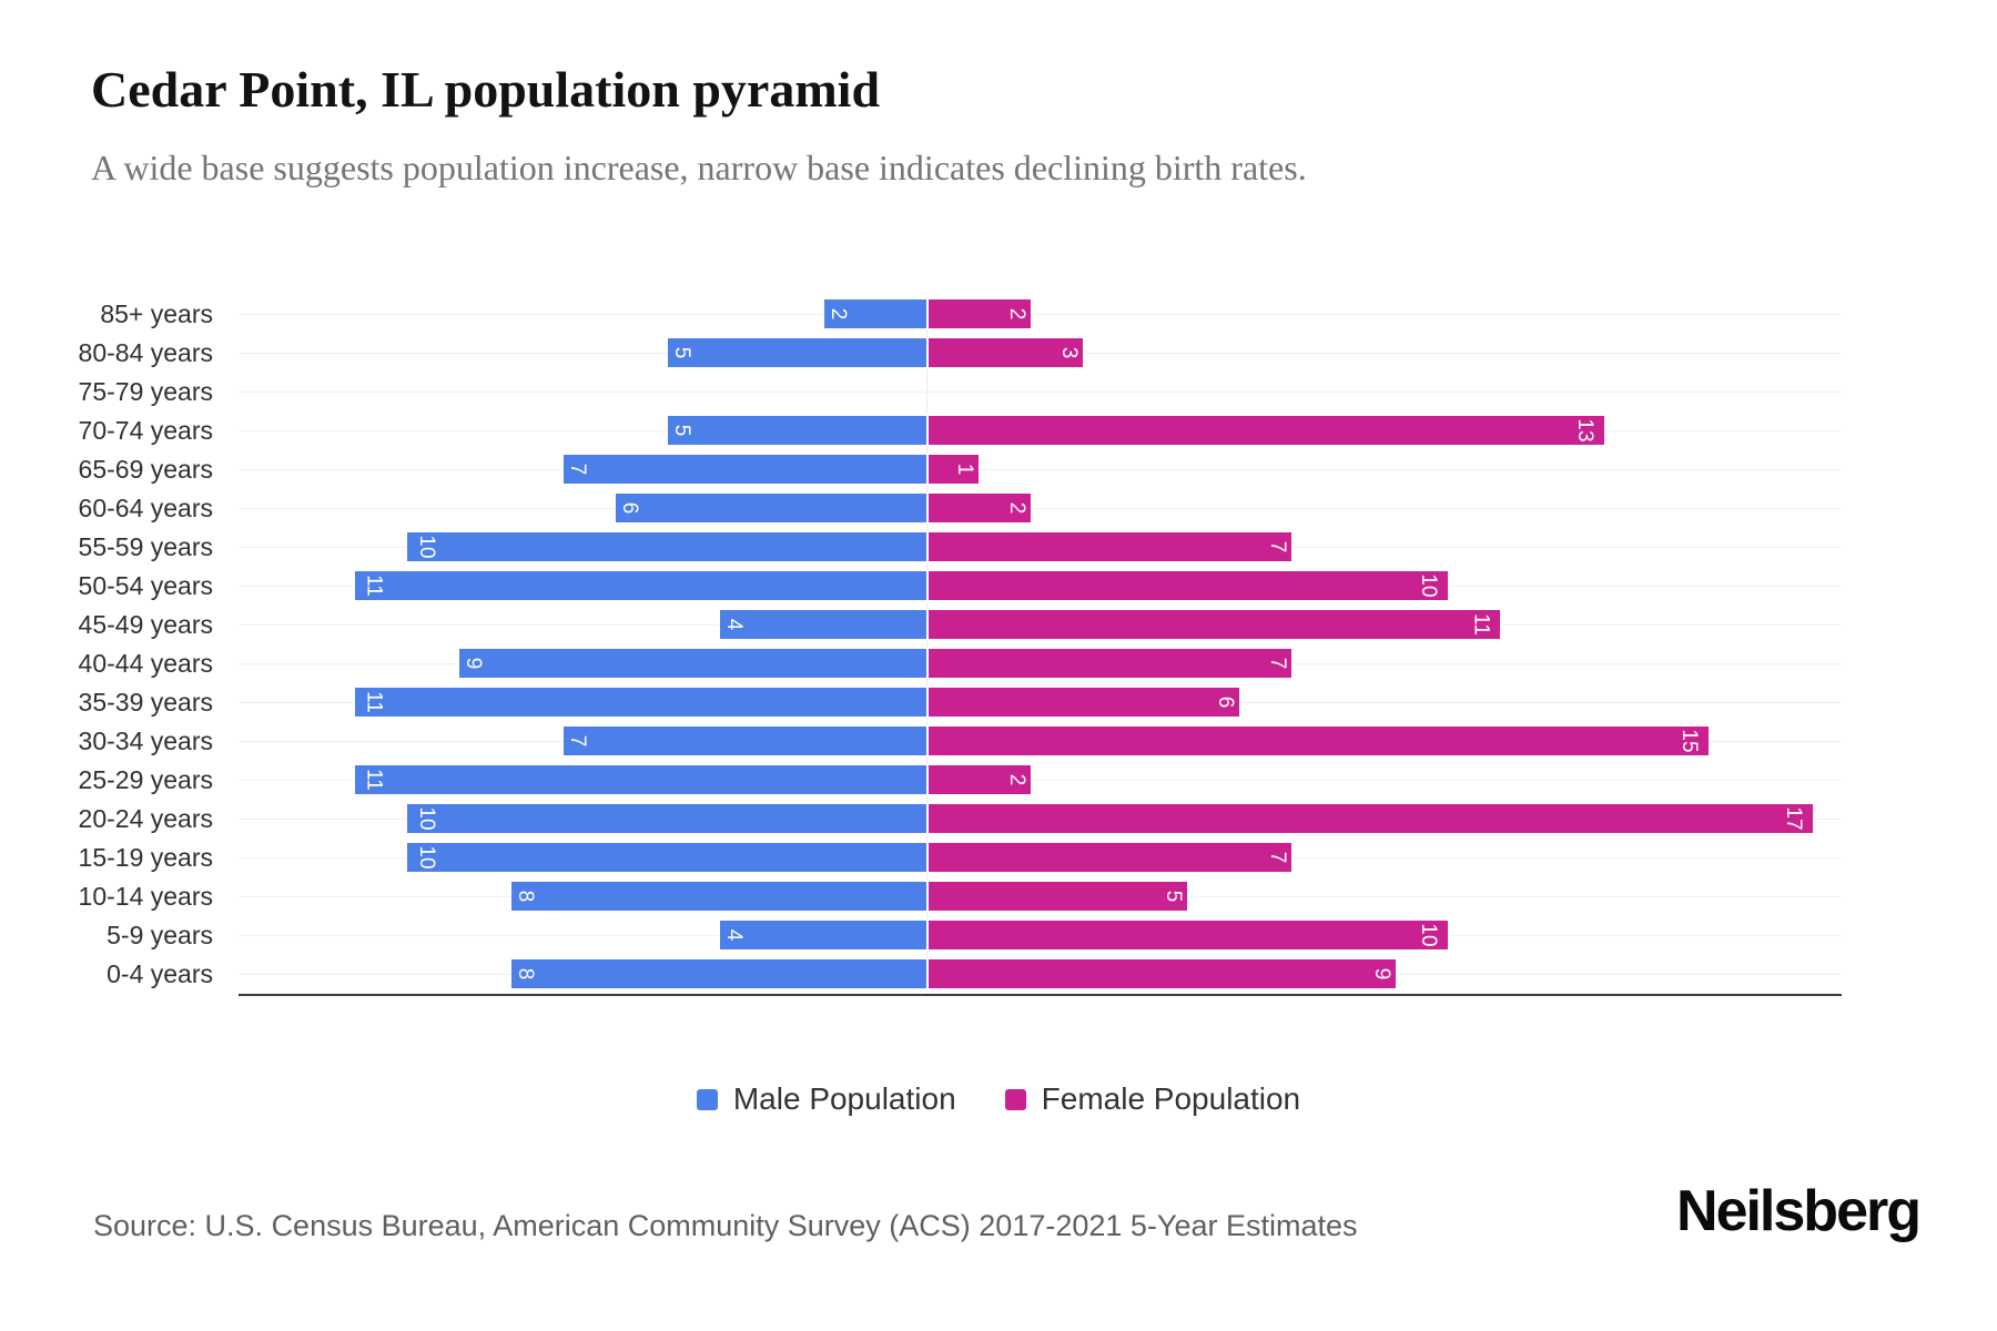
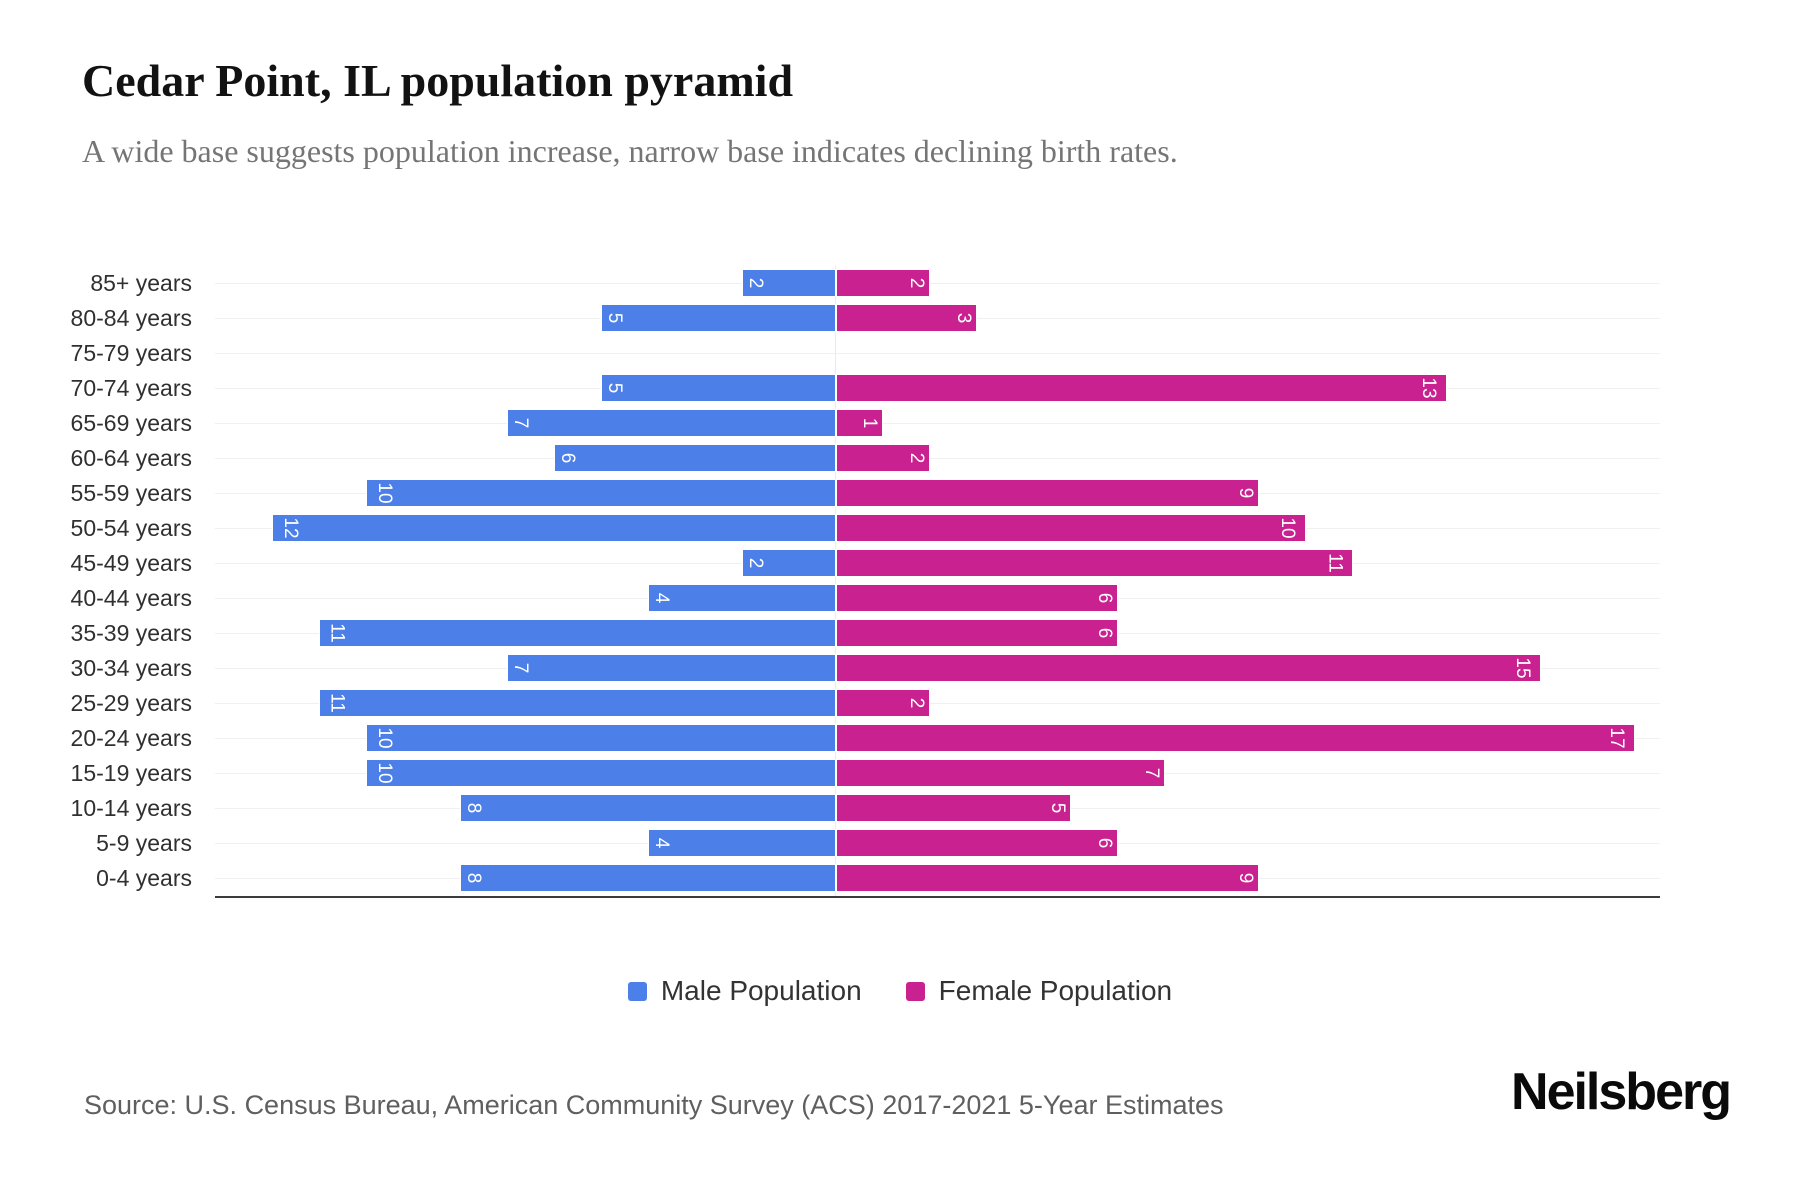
Female Population/55-59 years: 7 -> 9
Male Population/50-54 years: 11 -> 12
Male Population/45-49 years: 4 -> 2
Male Population/40-44 years: 9 -> 4
Female Population/40-44 years: 7 -> 6
Female Population/5-9 years: 10 -> 6
